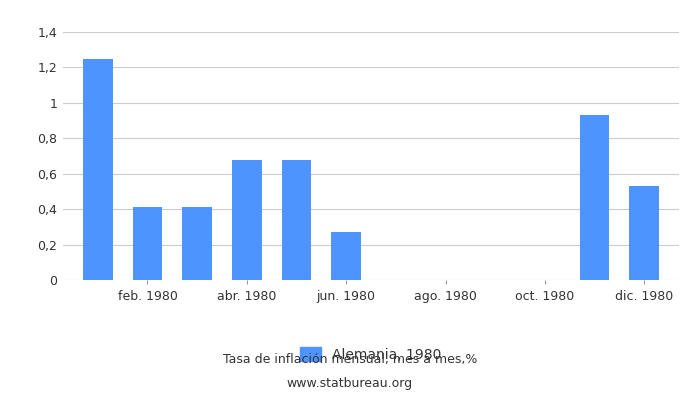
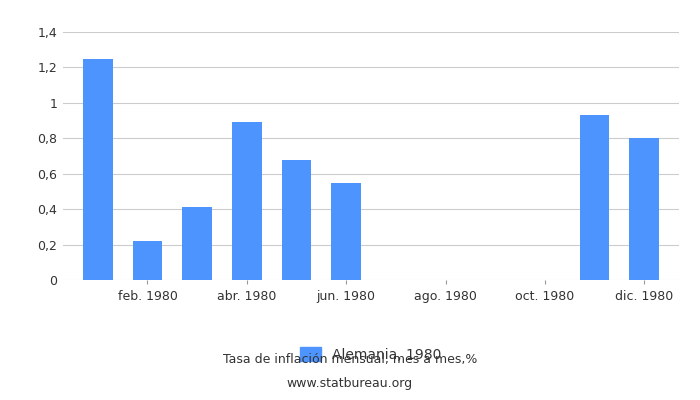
feb. 1980: 0,41 -> 0,22
abr. 1980: 0,68 -> 0,89
jun. 1980: 0,27 -> 0,55
dic. 1980: 0,53 -> 0,80
